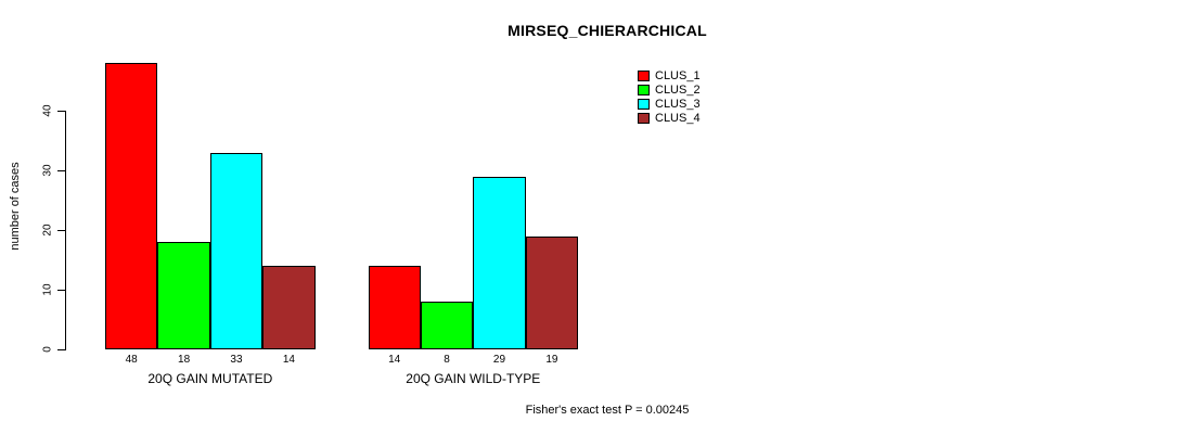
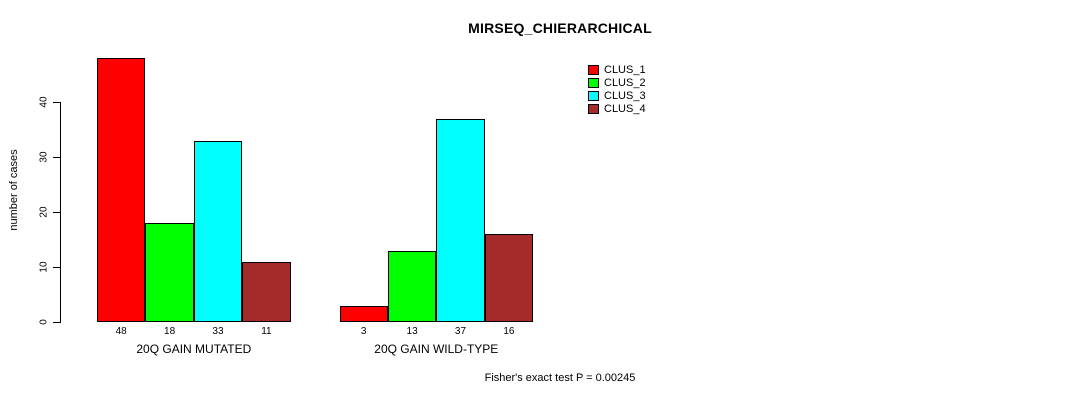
CLUS_4/20Q GAIN MUTATED: 14 -> 11
CLUS_1/20Q GAIN WILD-TYPE: 14 -> 3
CLUS_2/20Q GAIN WILD-TYPE: 8 -> 13
CLUS_3/20Q GAIN WILD-TYPE: 29 -> 37
CLUS_4/20Q GAIN WILD-TYPE: 19 -> 16
